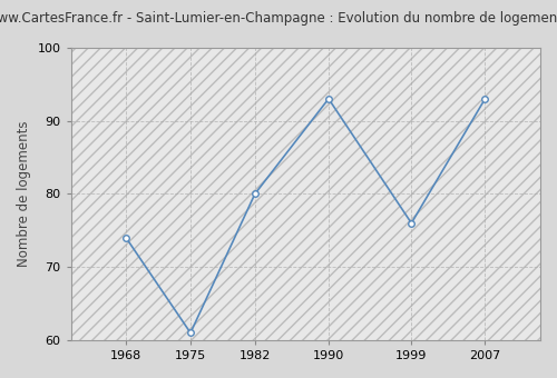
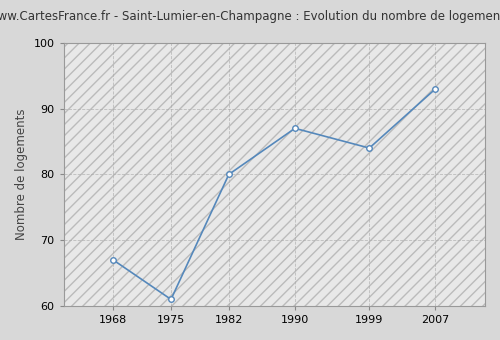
1968: 74 -> 67
1990: 93 -> 87
1999: 76 -> 84
